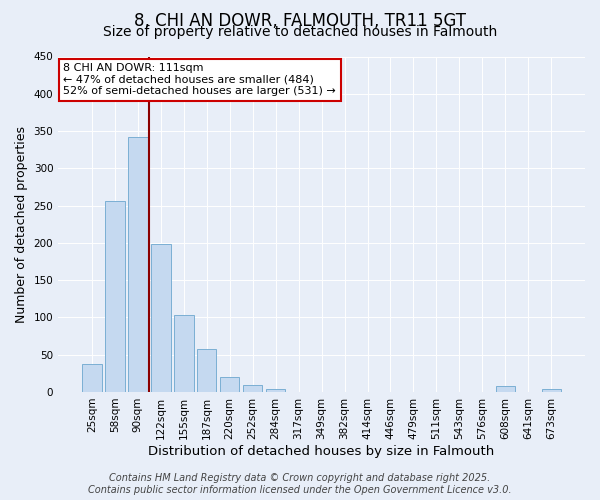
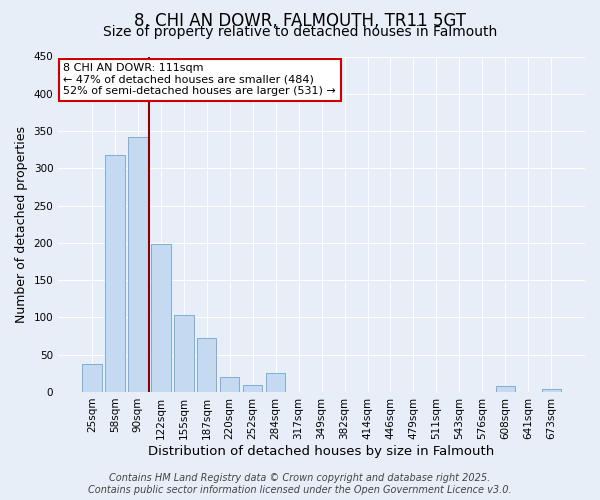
58sqm: 256 -> 318
187sqm: 57 -> 72
284sqm: 4 -> 26
